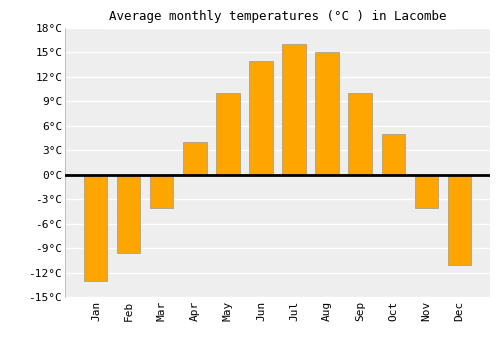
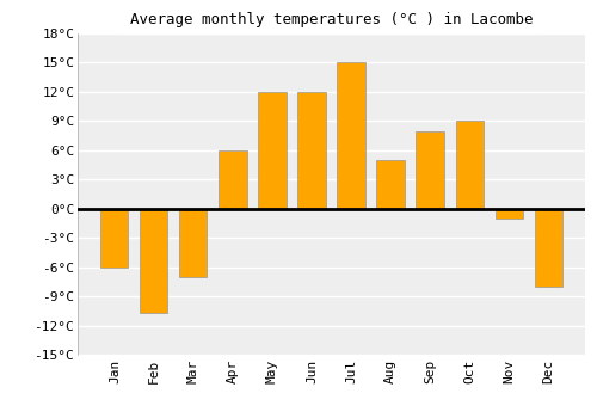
Jan: -13.0°C -> -6.0°C
Feb: -9.5°C -> -10.6°C
Mar: -4.0°C -> -7.0°C
Apr: 4.0°C -> 6.0°C
May: 10.0°C -> 12.0°C
Jun: 14.0°C -> 12.0°C
Jul: 16.0°C -> 15.0°C
Aug: 15.0°C -> 5.0°C
Sep: 10.0°C -> 8.0°C
Oct: 5.0°C -> 9.0°C
Nov: -4.0°C -> -1.0°C
Dec: -11.0°C -> -8.0°C
